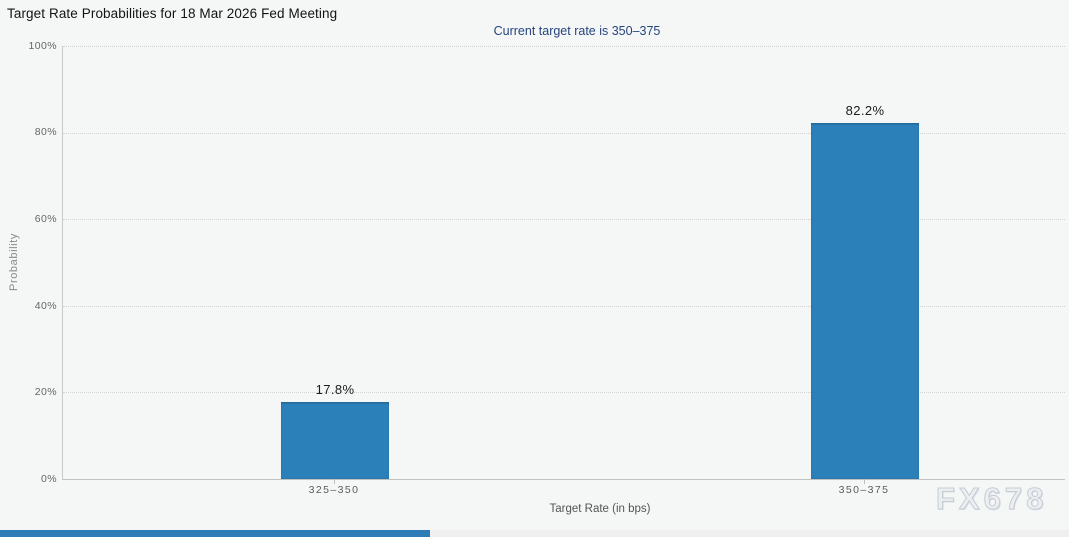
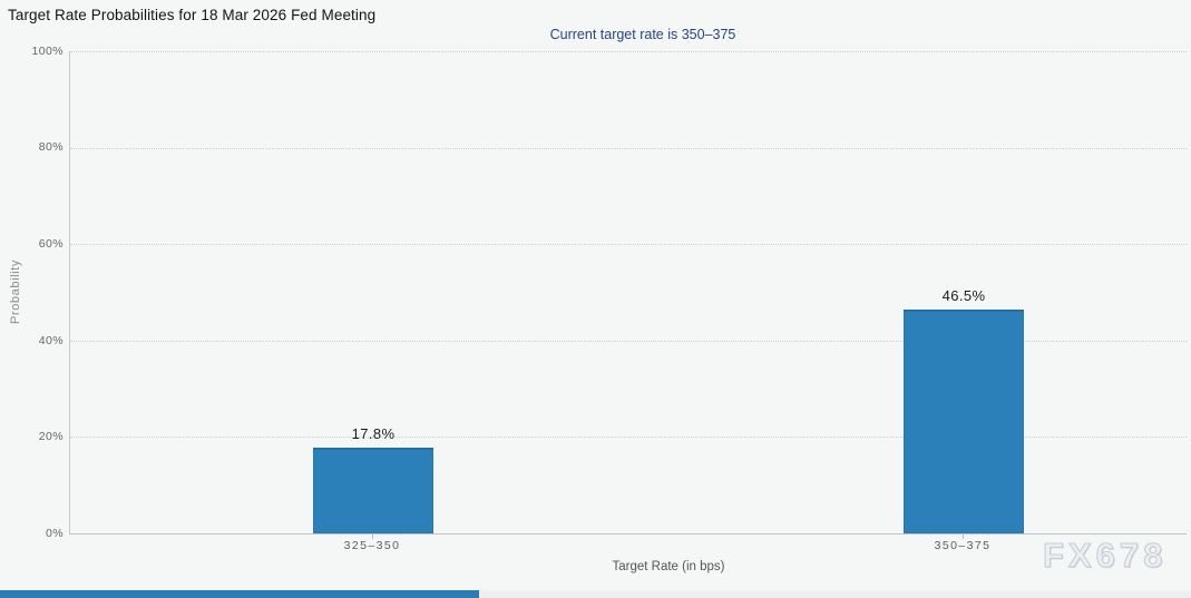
350–375: 82.2% -> 46.5%
